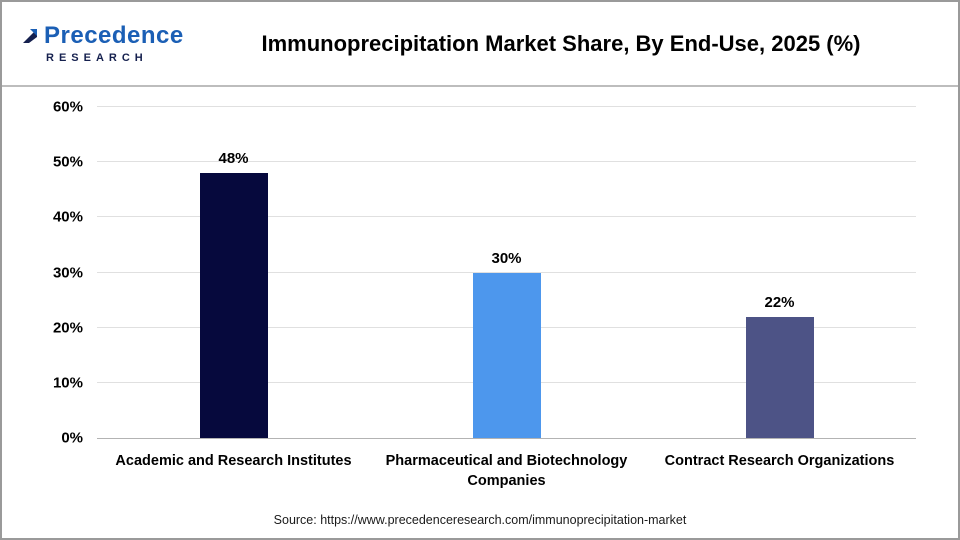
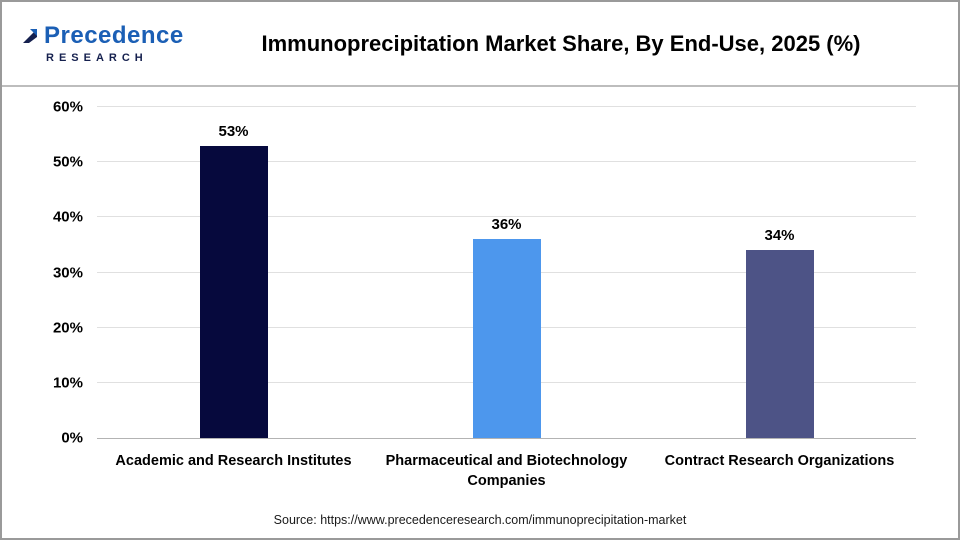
Academic and Research Institutes: 48% -> 53%
Pharmaceutical and Biotechnology Companies: 30% -> 36%
Contract Research Organizations: 22% -> 34%
